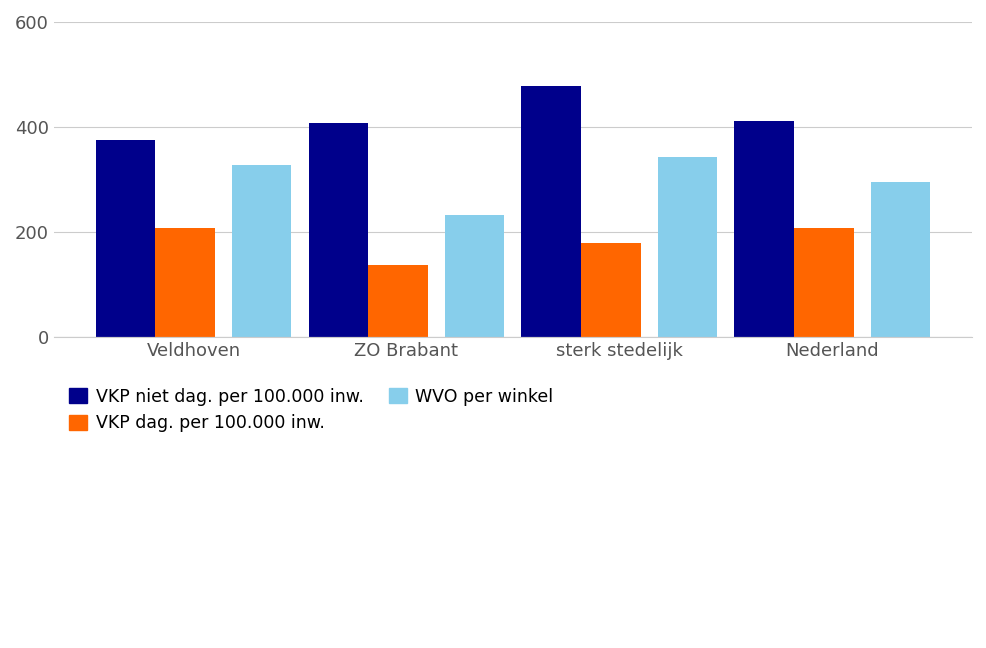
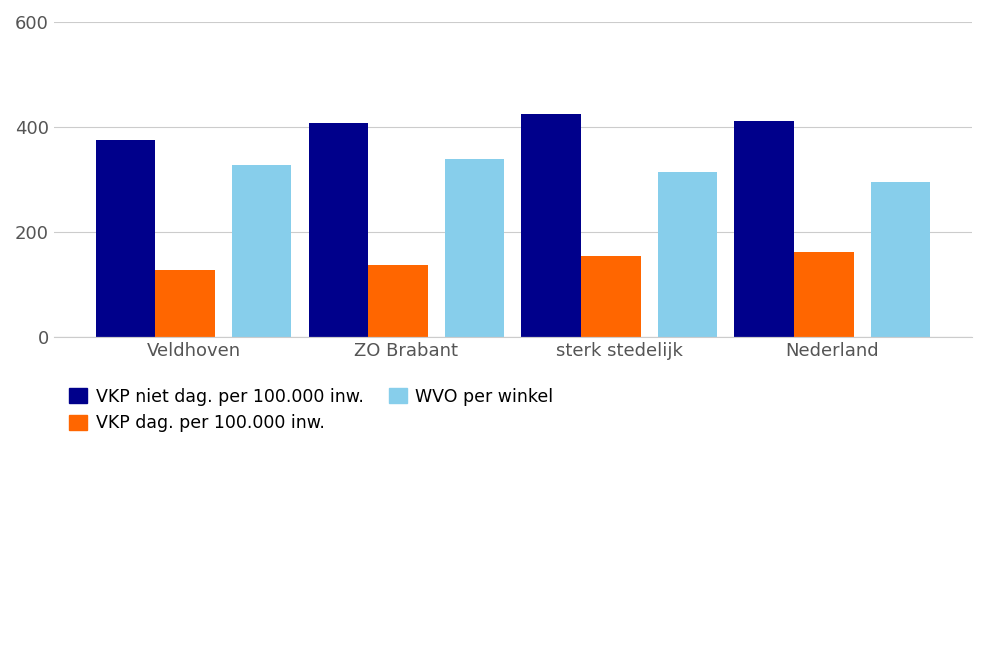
VKP dag. per 100.000 inw./Veldhoven: 208 -> 128
WVO per winkel/ZO Brabant: 232 -> 340
VKP niet dag. per 100.000 inw./sterk stedelijk: 478 -> 425
VKP dag. per 100.000 inw./sterk stedelijk: 180 -> 155
WVO per winkel/sterk stedelijk: 344 -> 315
VKP dag. per 100.000 inw./Nederland: 208 -> 162
